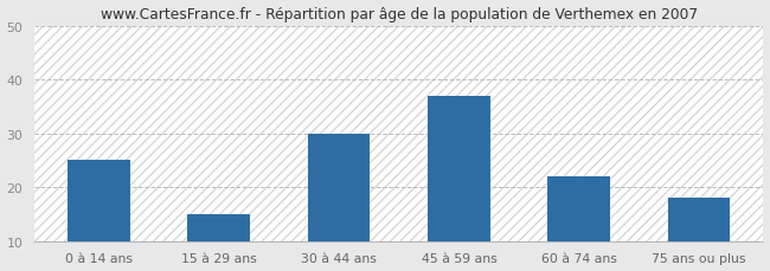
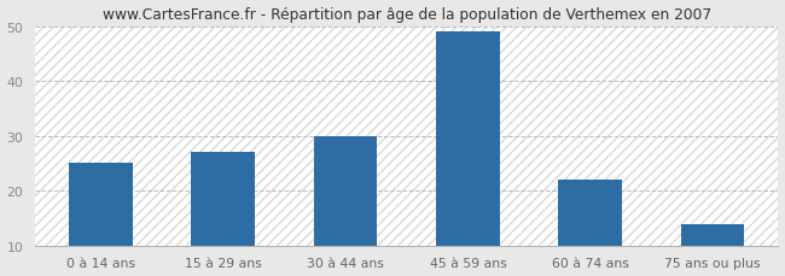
15 à 29 ans: 15 -> 27
45 à 59 ans: 37 -> 49
75 ans ou plus: 18 -> 14
